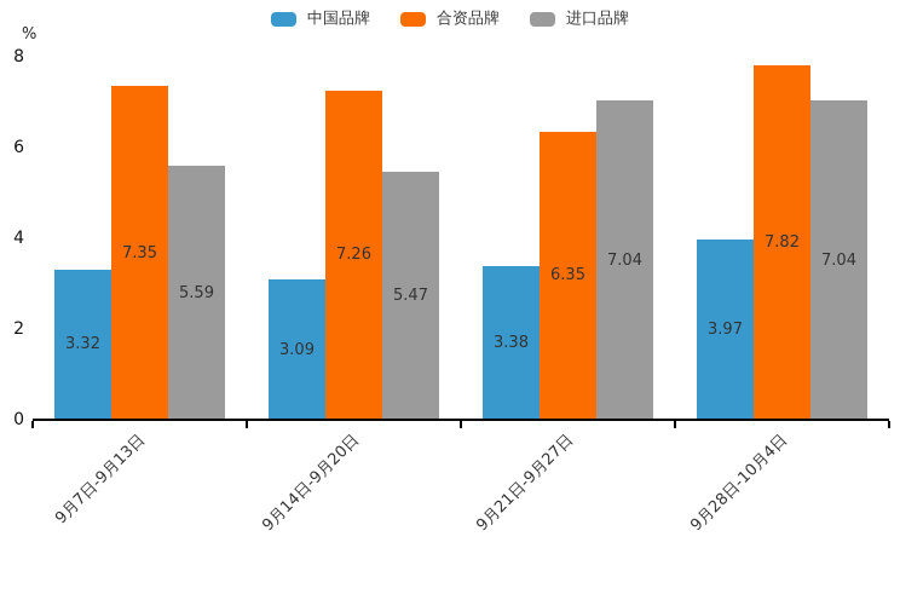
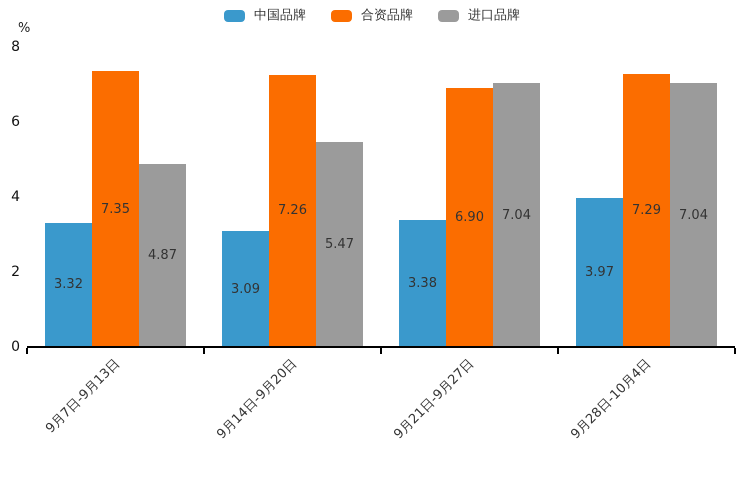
进口品牌/9月7日-9月13日: 5.59 -> 4.87
合资品牌/9月21日-9月27日: 6.35 -> 6.90
合资品牌/9月28日-10月4日: 7.82 -> 7.29
